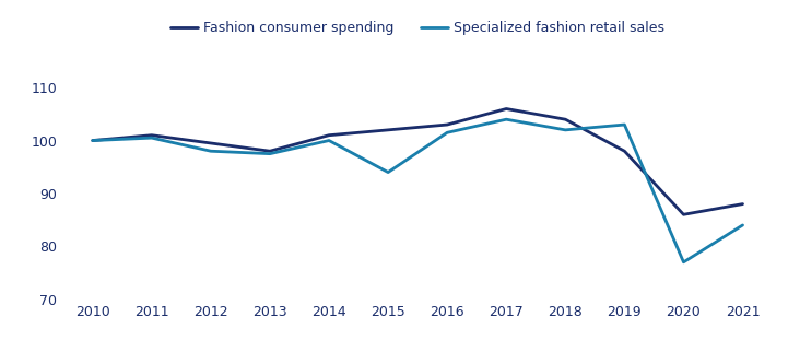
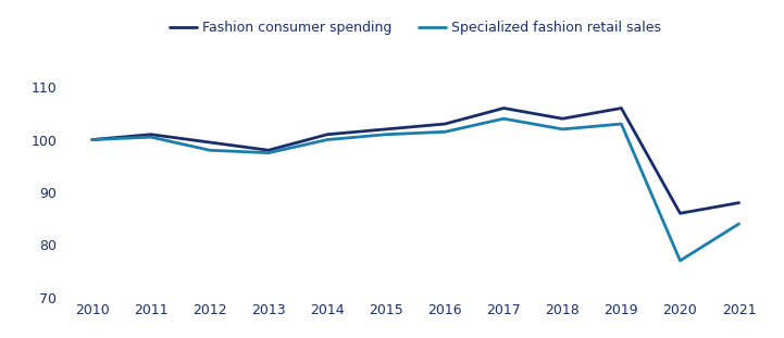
Specialized fashion retail sales/2015: 94.0 -> 101.0
Fashion consumer spending/2019: 98.0 -> 106.0
